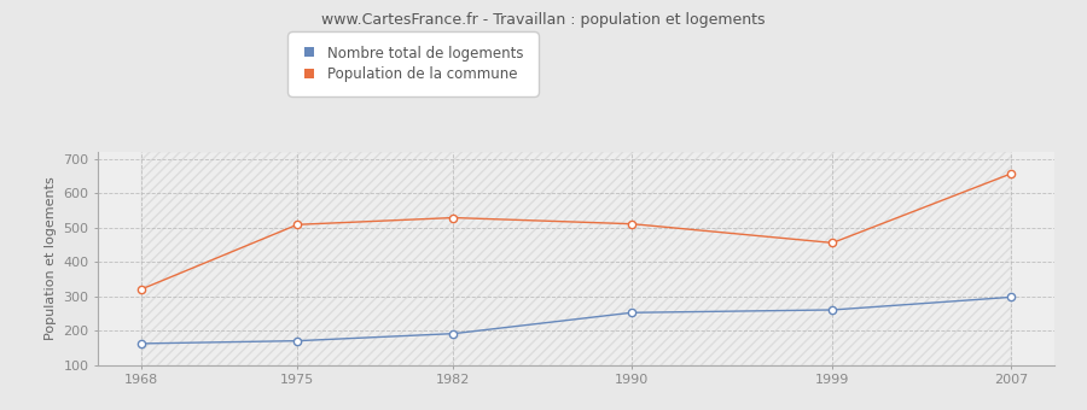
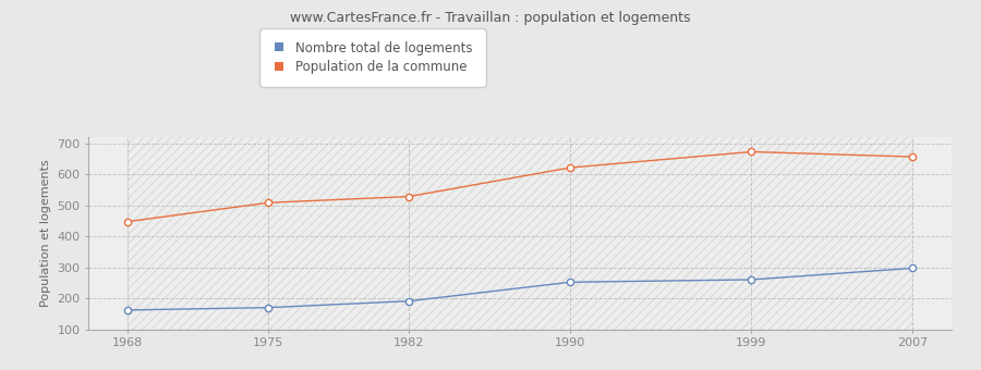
Population de la commune/1968: 320 -> 447
Population de la commune/1990: 510 -> 621
Population de la commune/1999: 455 -> 672
